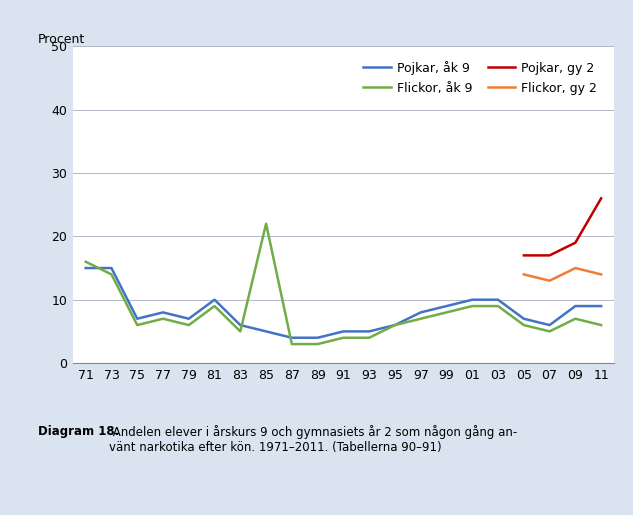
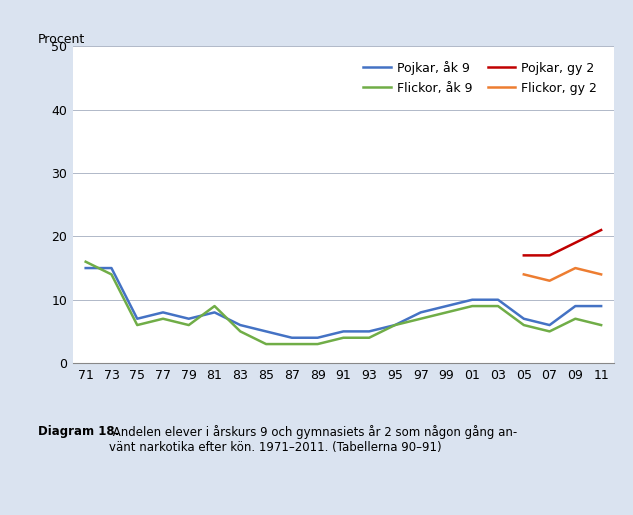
Pojkar, åk 9/81: 10 -> 8
Flickor, åk 9/85: 22 -> 3
Pojkar, gy 2/11: 26 -> 21
